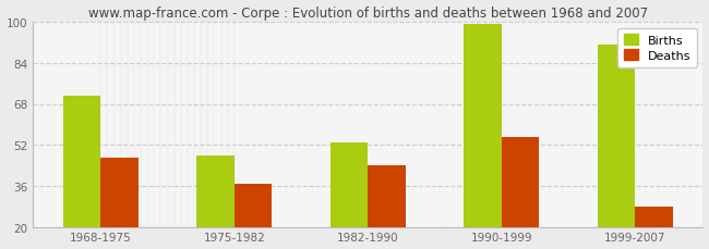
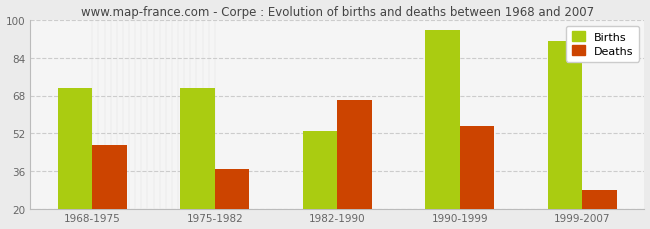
Births/1975-1982: 48 -> 71
Deaths/1982-1990: 44 -> 66
Births/1990-1999: 99 -> 96
